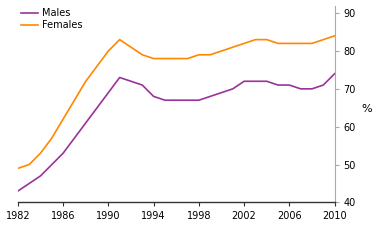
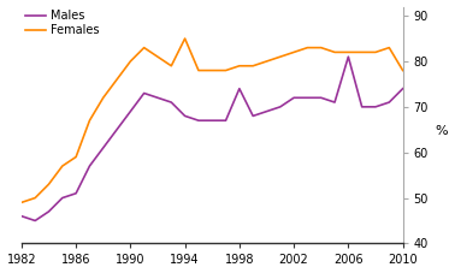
Males/1982: 43 -> 46
Males/1986: 53 -> 51
Females/1986: 62 -> 59
Females/1994: 78 -> 85
Males/1998: 67 -> 74
Males/2006: 71 -> 81
Females/2010: 84 -> 78
